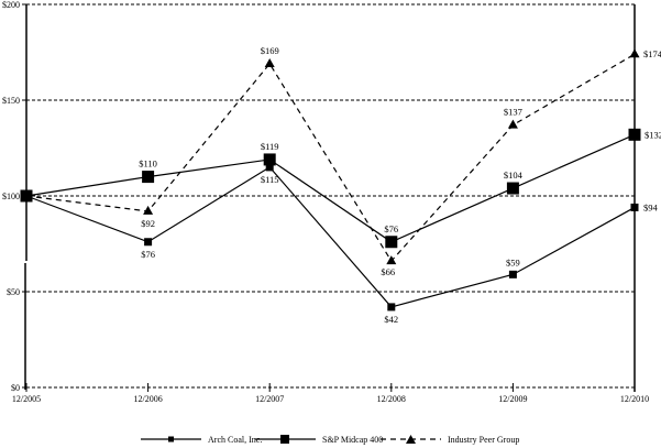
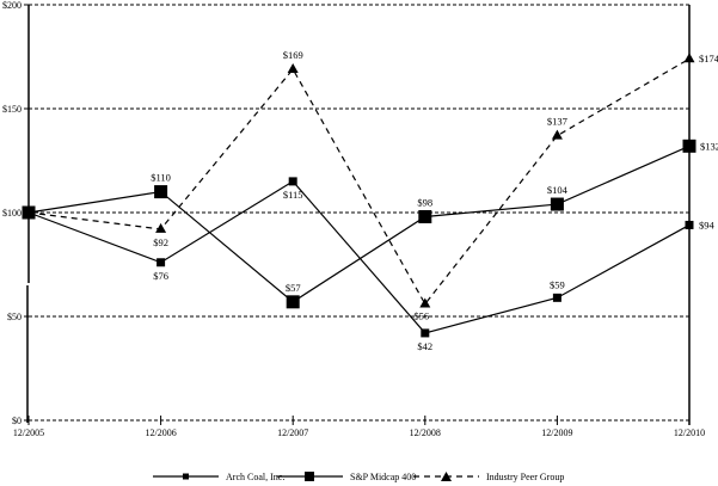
S&P Midcap 400/12/2007: $119 -> $57
S&P Midcap 400/12/2008: $76 -> $98
Industry Peer Group/12/2008: $66 -> $56
